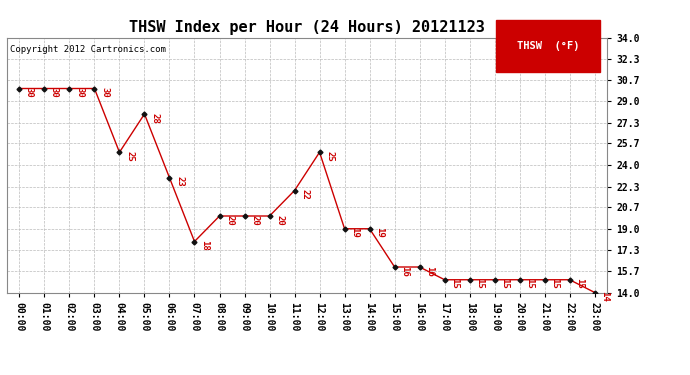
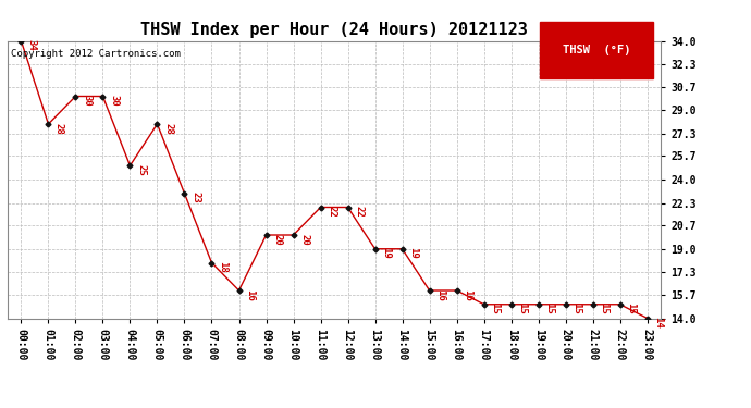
00:00: 30 -> 34
01:00: 30 -> 28
08:00: 20 -> 16
12:00: 25 -> 22
